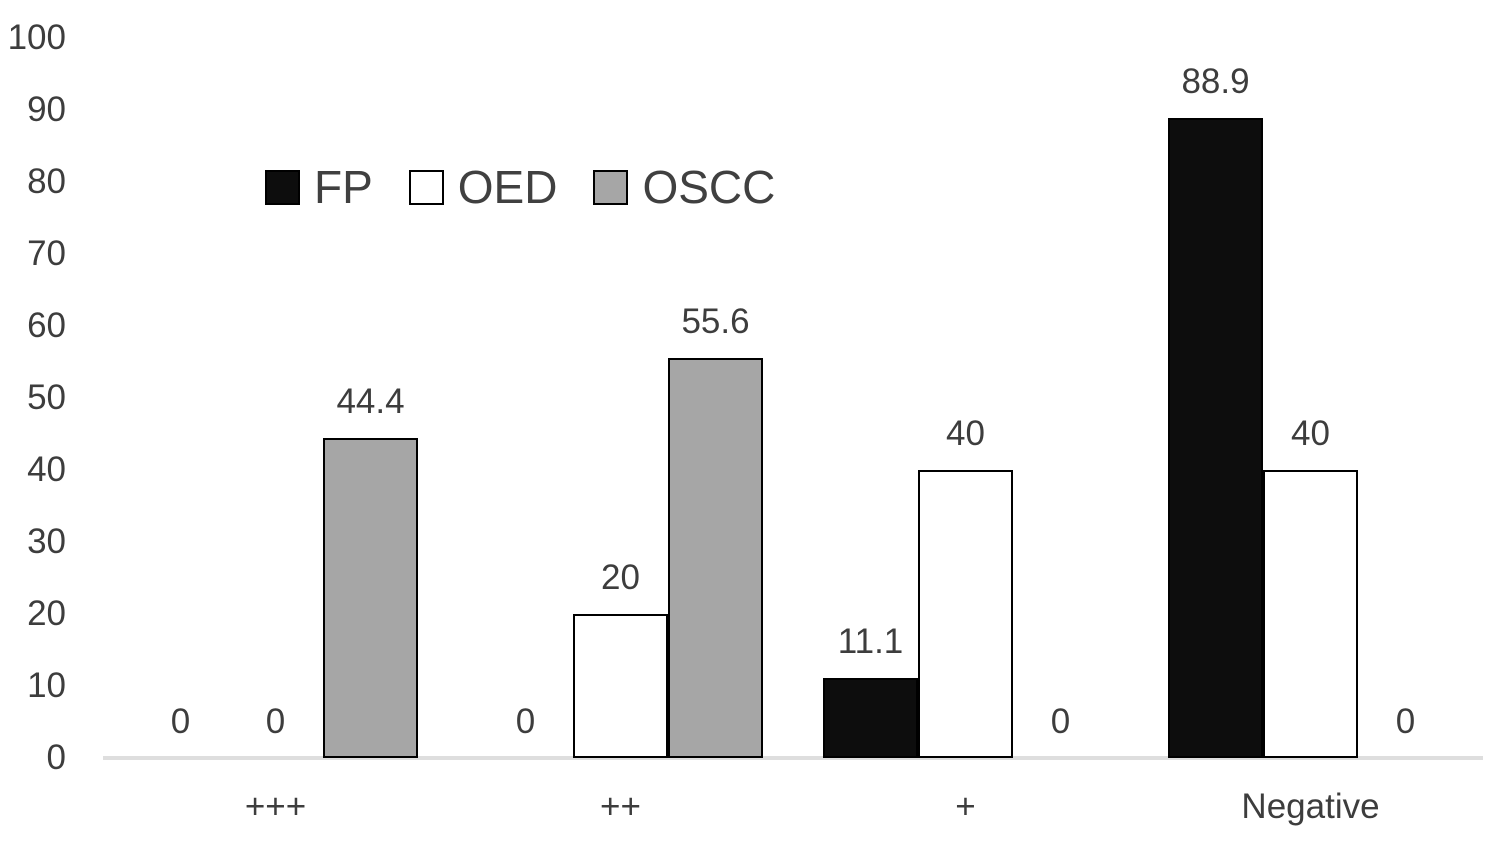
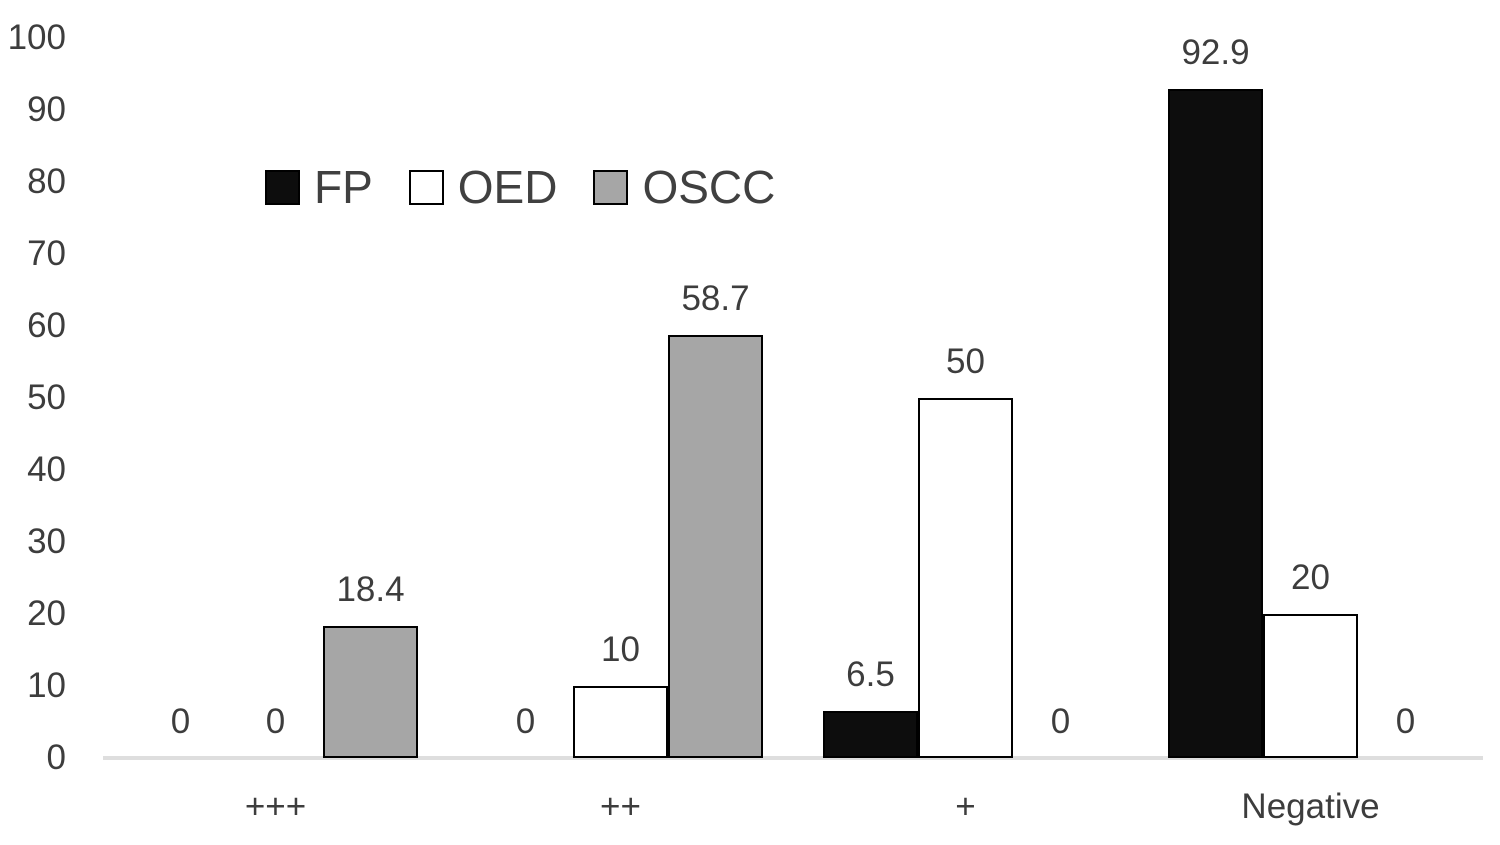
OSCC/+++: 44.4 -> 18.4
OED/++: 20 -> 10
OSCC/++: 55.6 -> 58.7
FP/+: 11.1 -> 6.5
OED/+: 40 -> 50
FP/Negative: 88.9 -> 92.9
OED/Negative: 40 -> 20
